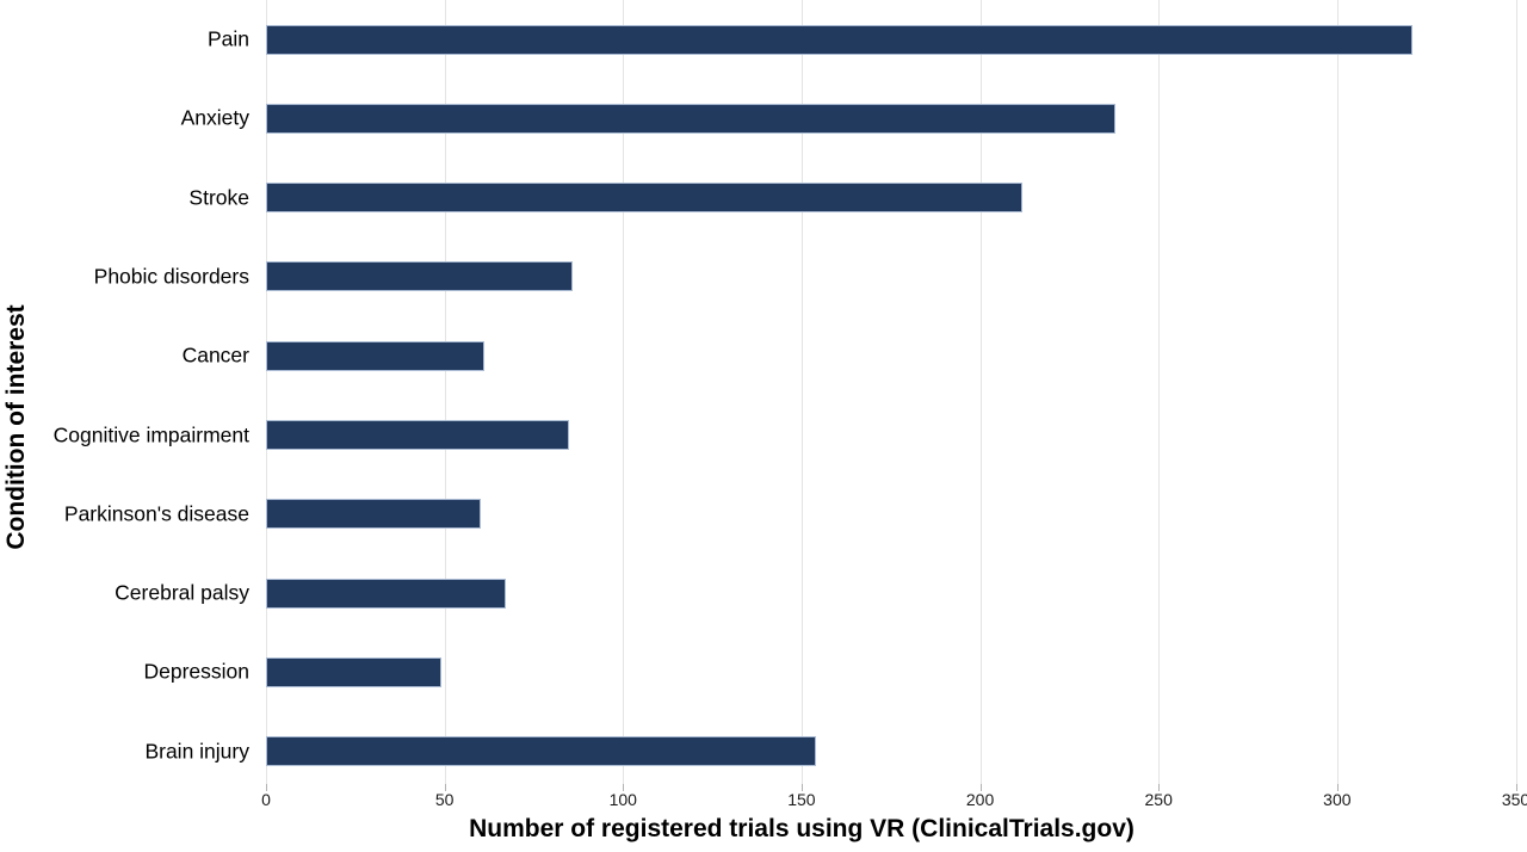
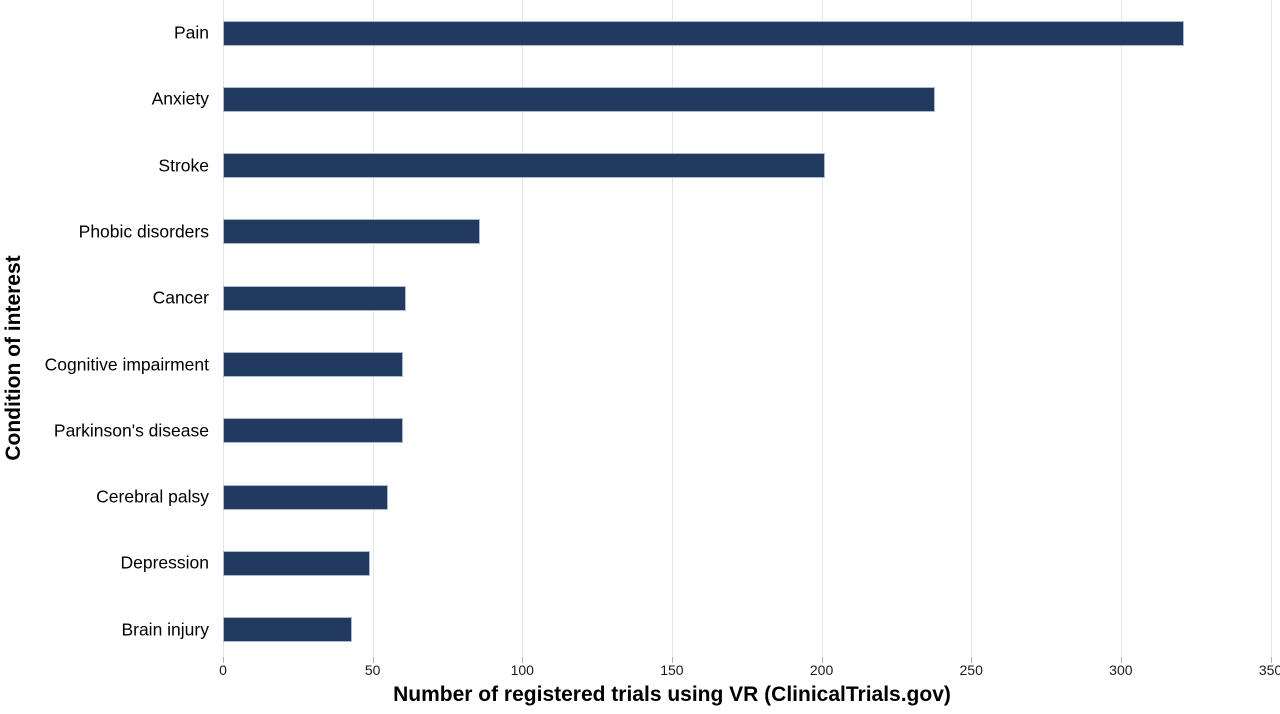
Stroke: 212 -> 201
Cognitive impairment: 85 -> 60
Cerebral palsy: 67 -> 55
Brain injury: 154 -> 43
